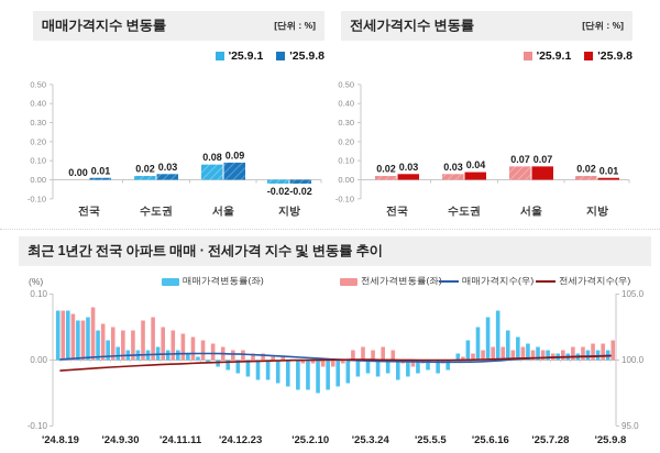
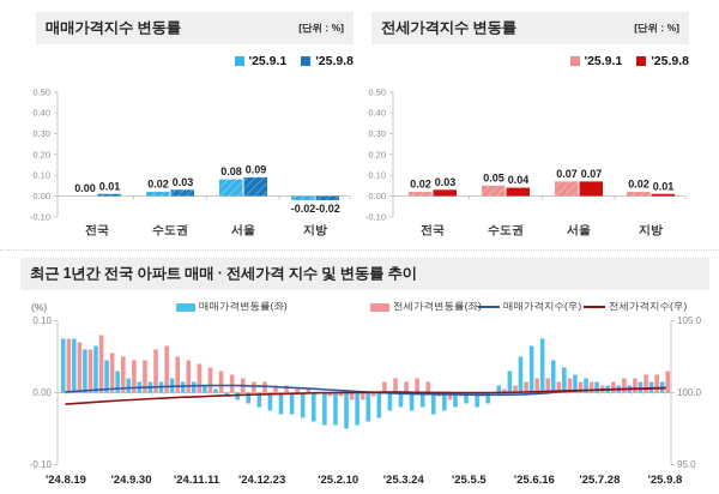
전세가격지수 변동률/'25.9.1/수도권: 0.03 -> 0.05
